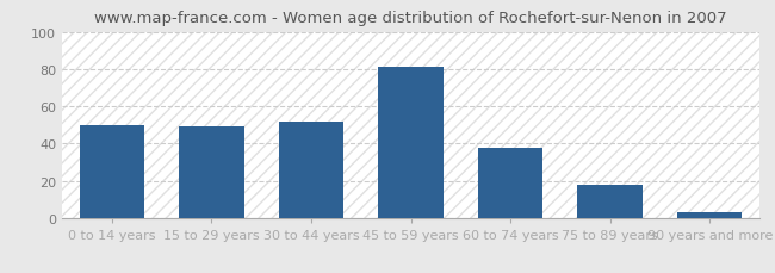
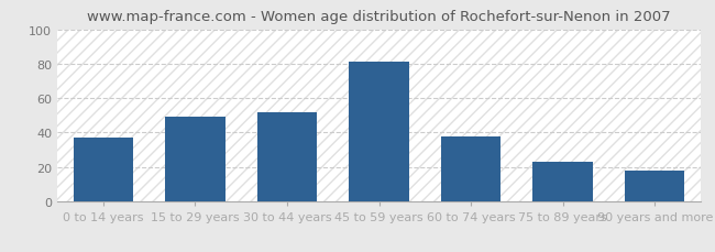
0 to 14 years: 50 -> 37
75 to 89 years: 18 -> 23
90 years and more: 3 -> 18
